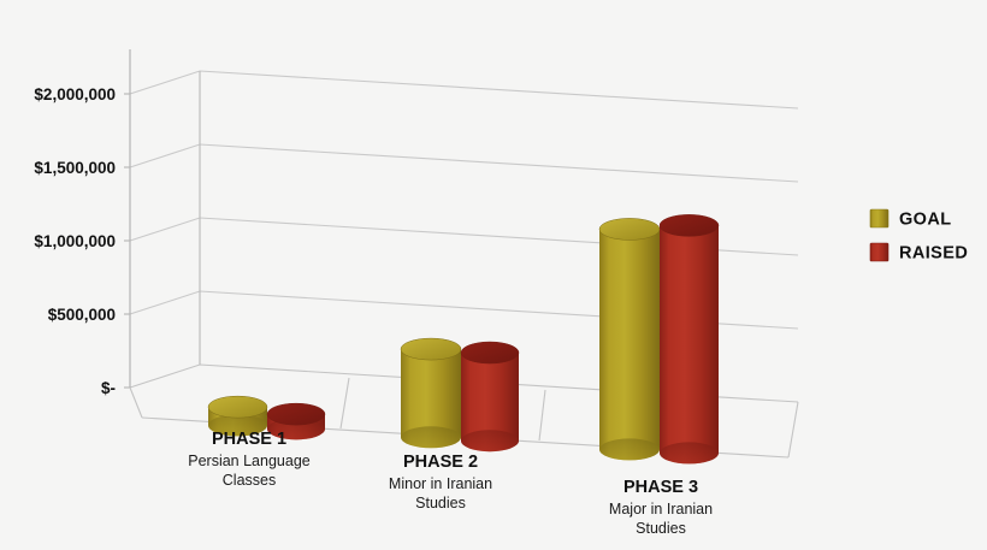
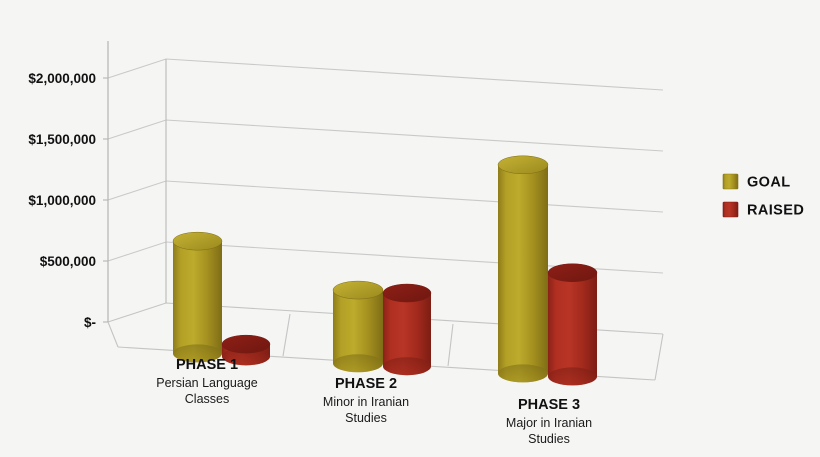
GOAL/PHASE 1: $120000 -> $920000
GOAL/PHASE 3: $1500000 -> $1710000
RAISED/PHASE 3: $1550000 -> $850000
